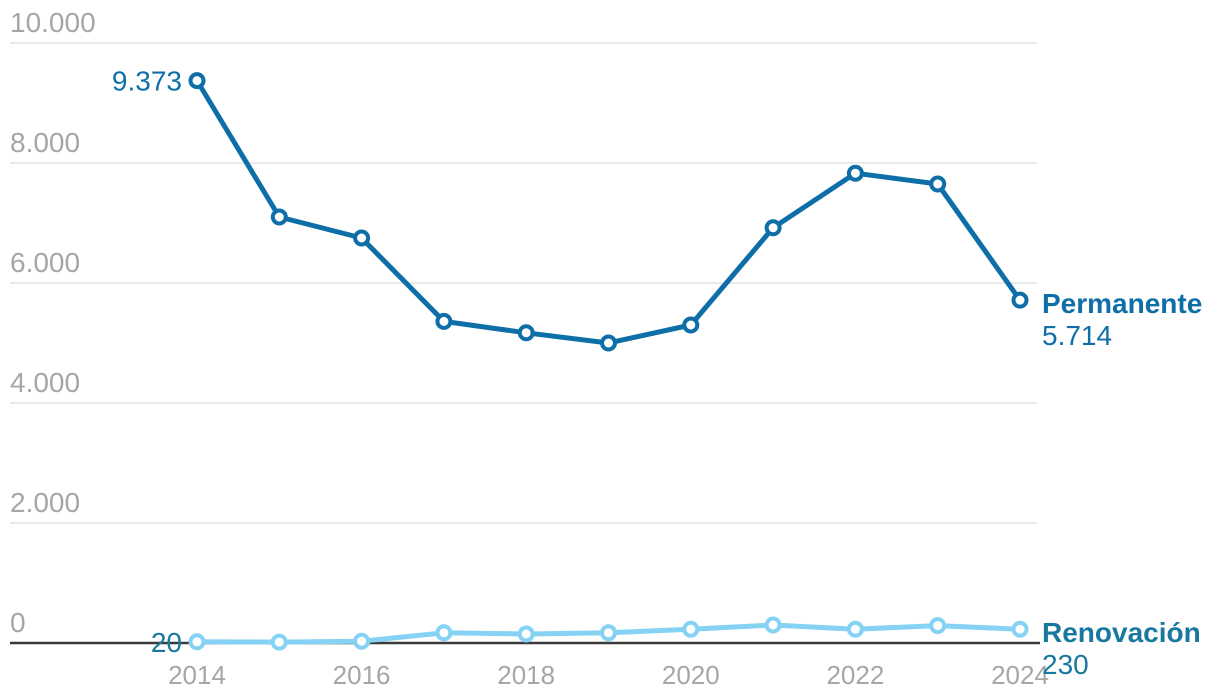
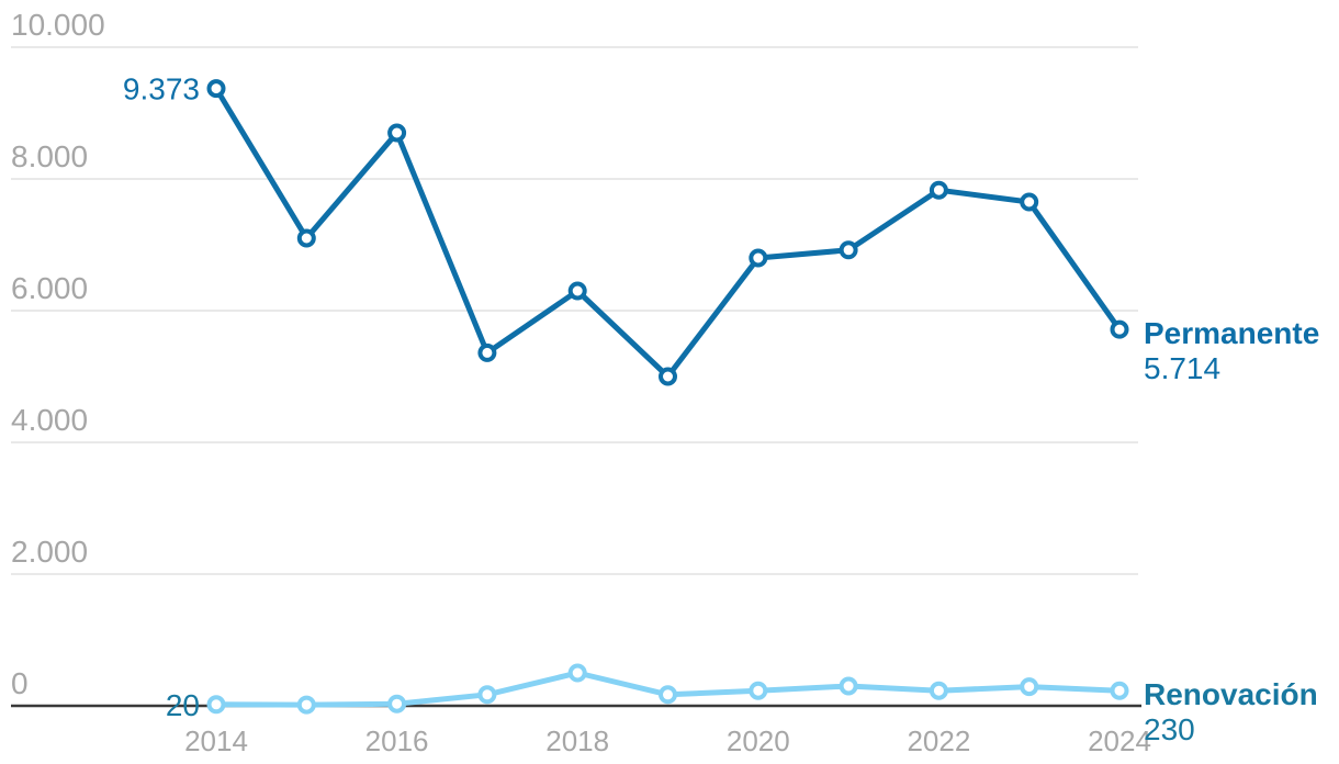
Permanente/2016: 6800 -> 8700
Permanente/2018: 5200 -> 6300
Renovación/2018: 200 -> 500
Permanente/2020: 5300 -> 6800
